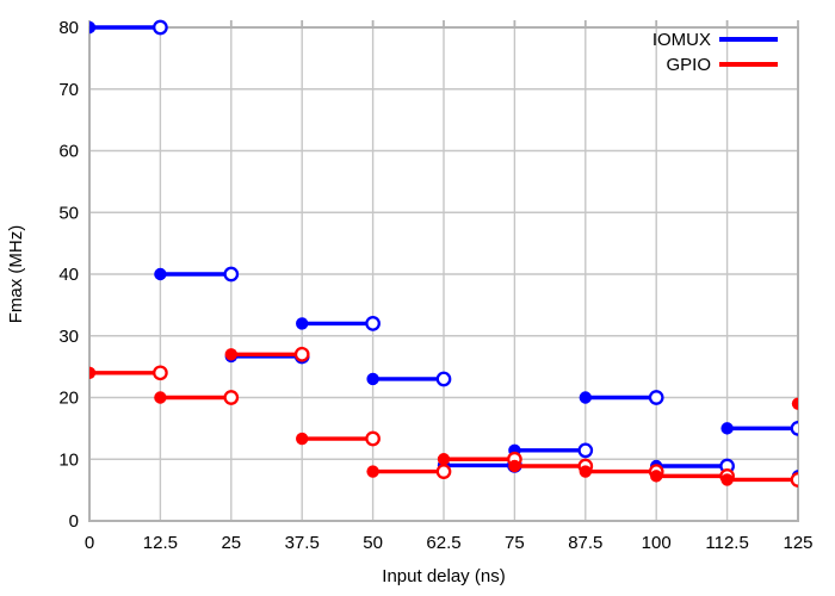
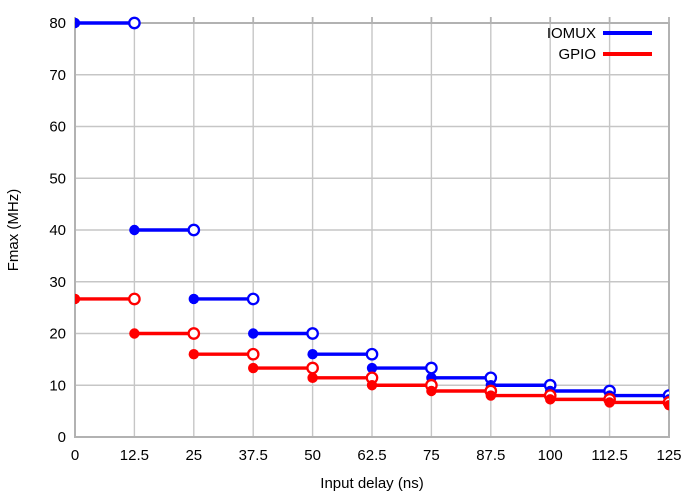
GPIO/0: 24 -> 27
GPIO/25: 27 -> 16
IOMUX/37.5: 32 -> 20
IOMUX/50: 23 -> 16
GPIO/50: 8 -> 11
IOMUX/62.5: 9 -> 13
IOMUX/87.5: 20 -> 10
IOMUX/112.5: 15 -> 8
GPIO/125: 19 -> 6
